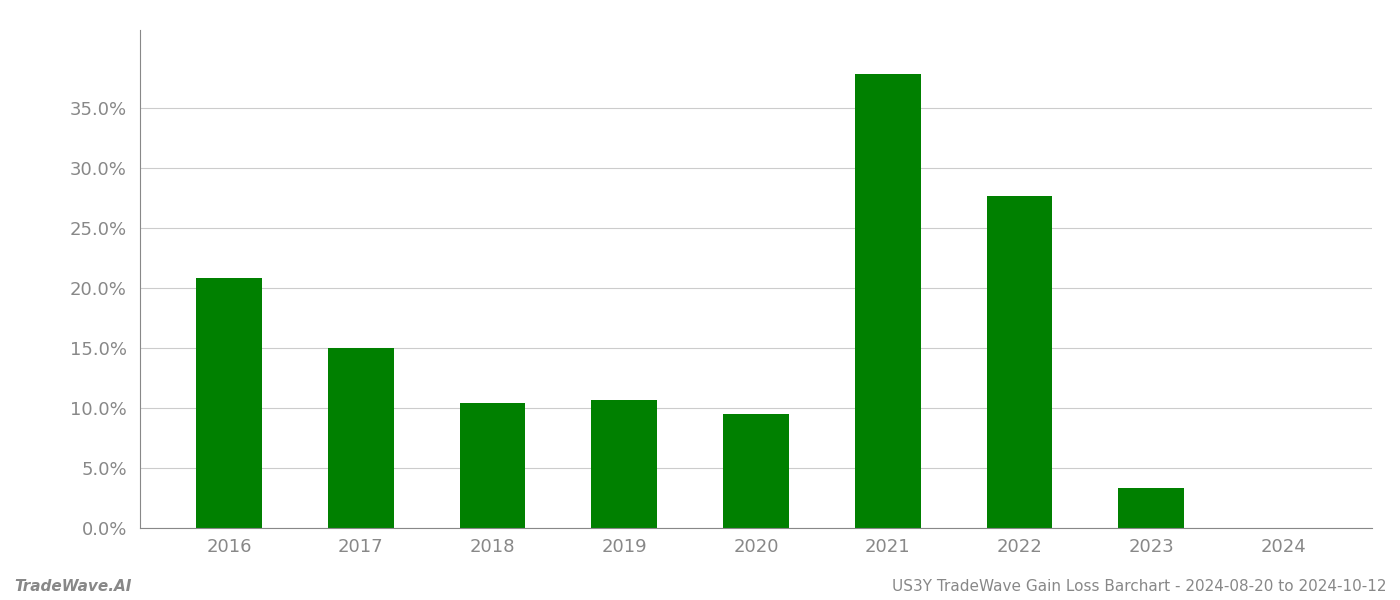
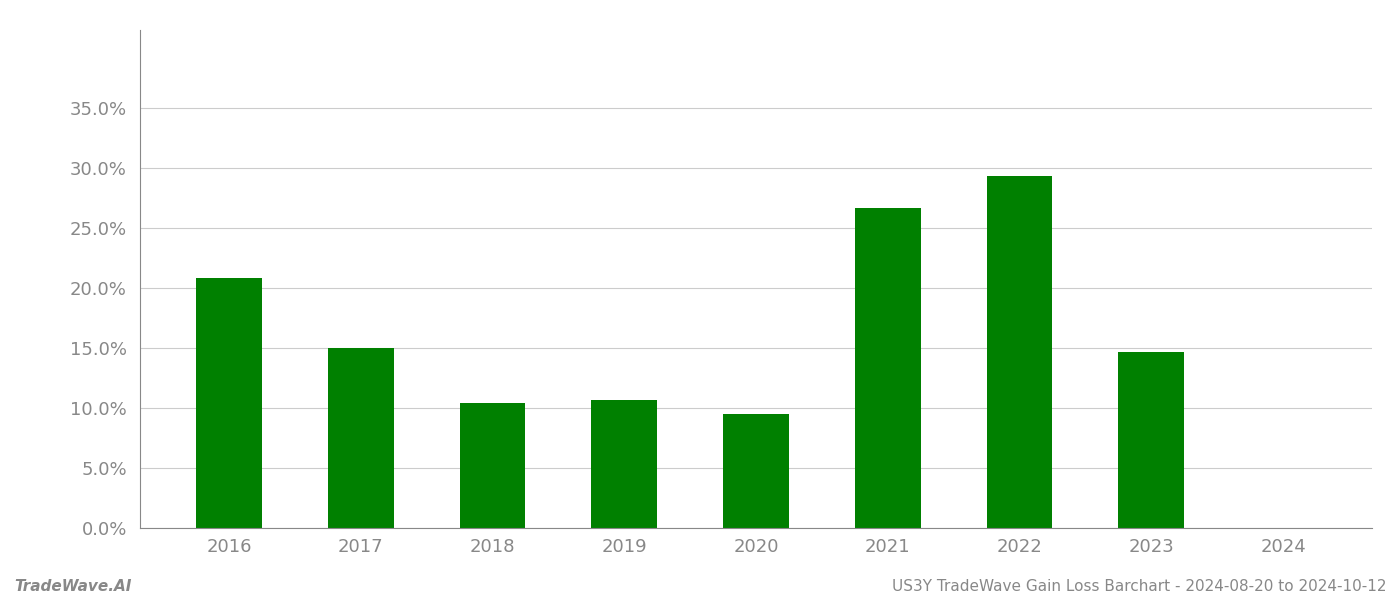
2021: 37.8% -> 26.7%
2022: 27.7% -> 29.3%
2023: 3.3% -> 14.7%
